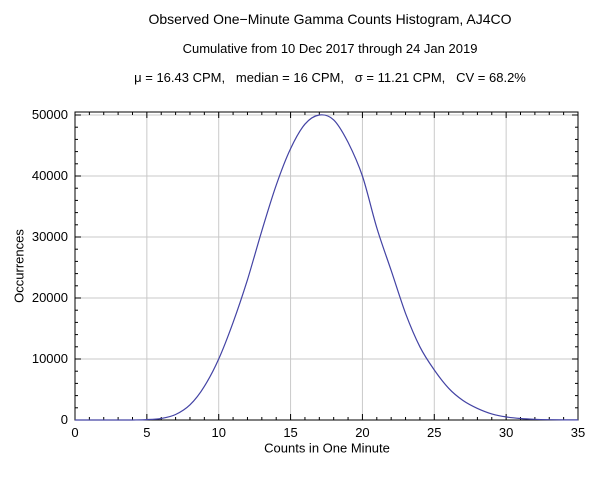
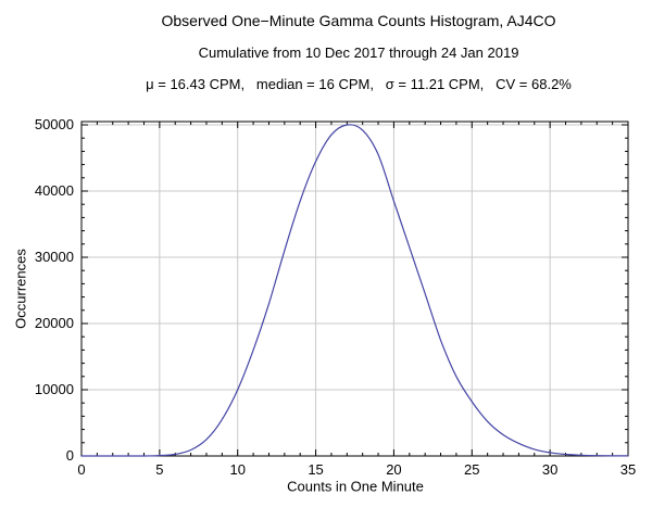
20: 40000 -> 38000
